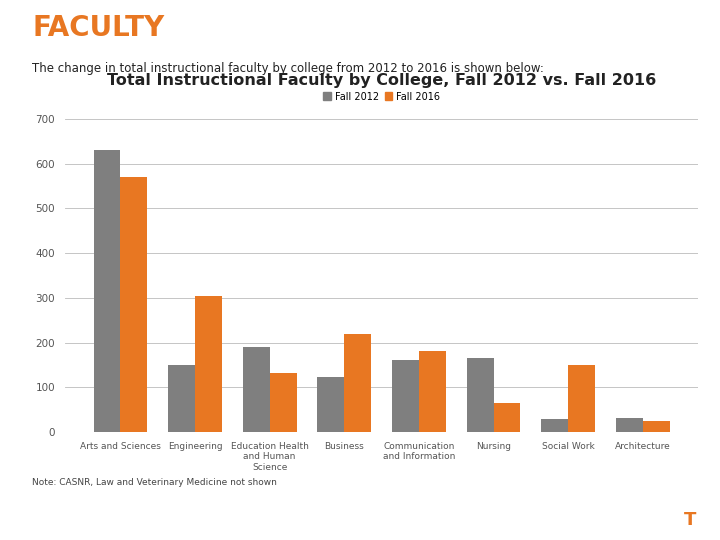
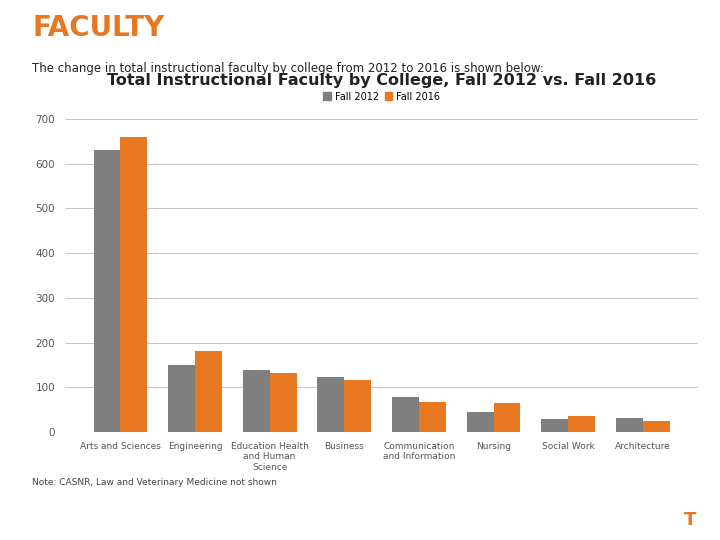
Fall 2016/Arts and Sciences: 570 -> 660
Fall 2016/Engineering: 305 -> 180
Fall 2012/Education Health and Human Science: 190 -> 138
Fall 2016/Business: 220 -> 117
Fall 2012/Communication and Information: 160 -> 78
Fall 2016/Communication and Information: 180 -> 66
Fall 2012/Nursing: 165 -> 44
Fall 2016/Social Work: 150 -> 35
